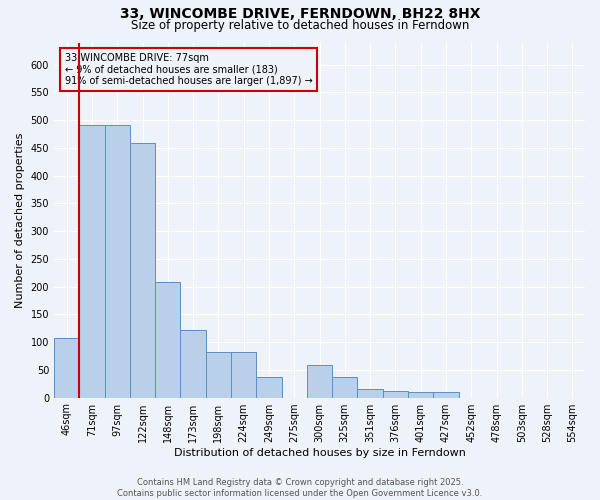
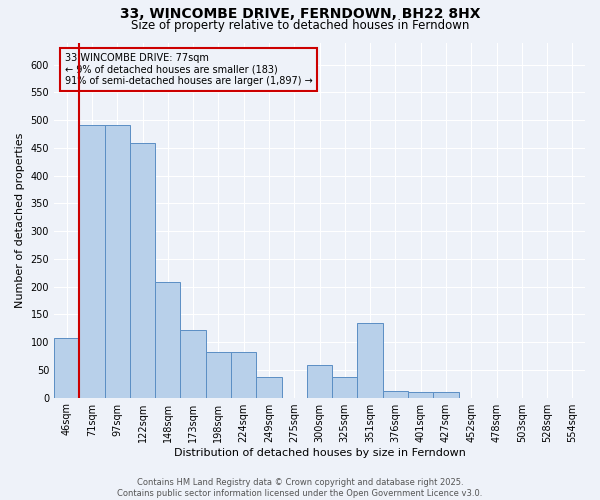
351sqm: 15 -> 134
